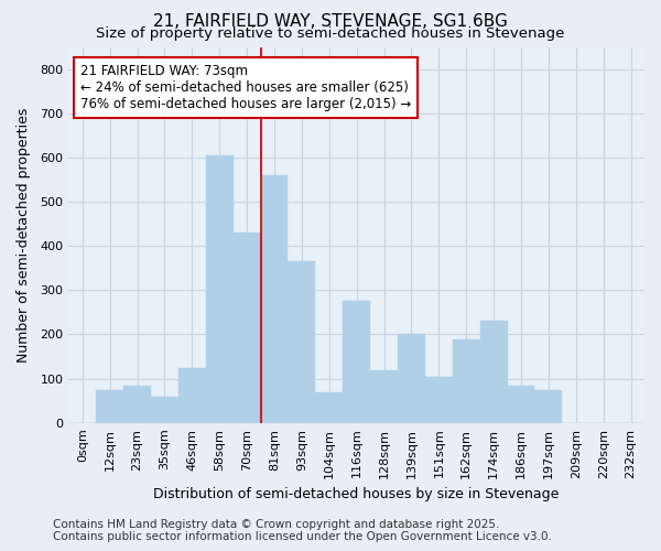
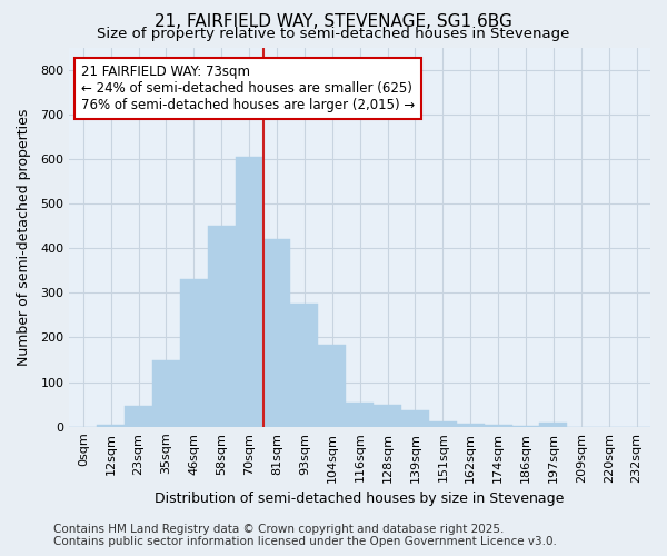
12sqm: 75 -> 5
23sqm: 85 -> 48
35sqm: 60 -> 150
46sqm: 125 -> 330
58sqm: 605 -> 450
70sqm: 430 -> 605
81sqm: 560 -> 420
93sqm: 365 -> 275
104sqm: 70 -> 185
116sqm: 275 -> 55
128sqm: 120 -> 50
139sqm: 200 -> 38
151sqm: 105 -> 12
162sqm: 190 -> 8
174sqm: 230 -> 4
186sqm: 85 -> 2
197sqm: 75 -> 10
